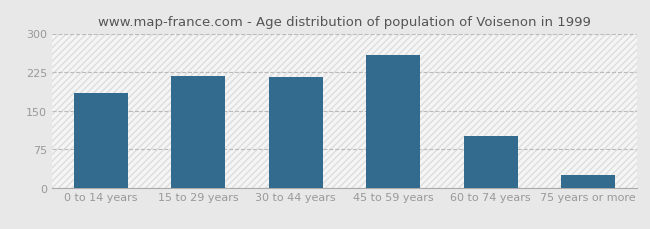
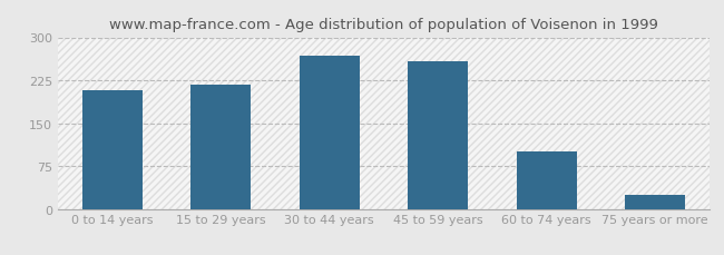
0 to 14 years: 185 -> 208
30 to 44 years: 215 -> 268
